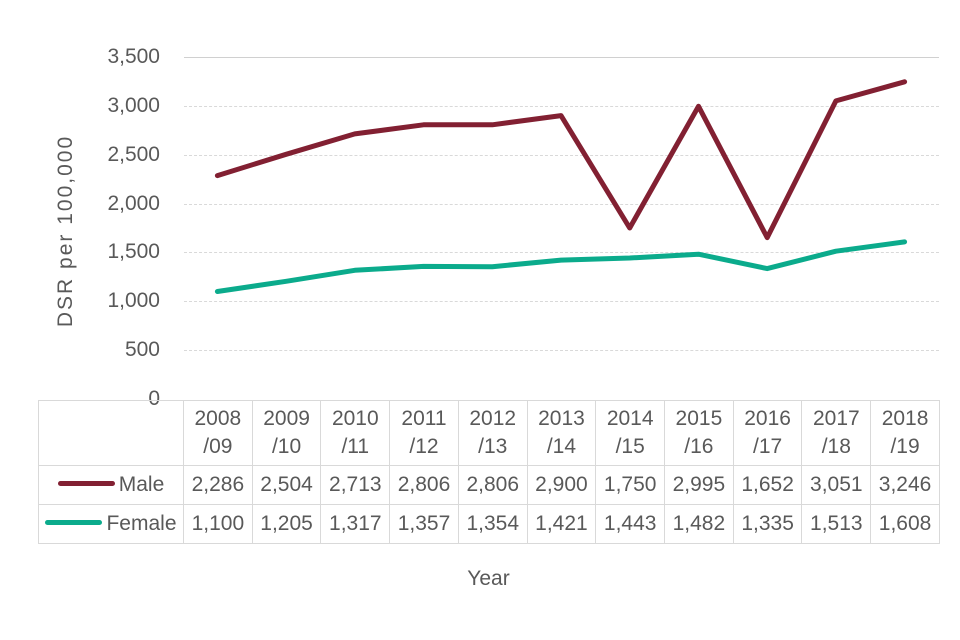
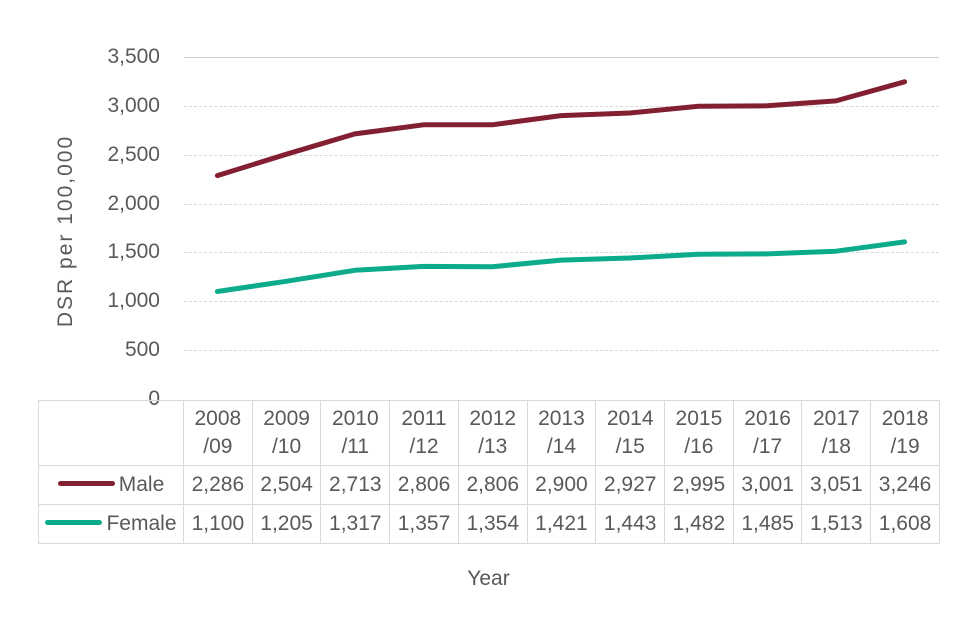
Male/2014/15: 1,750 -> 2,927
Male/2016/17: 1,652 -> 3,001
Female/2016/17: 1,335 -> 1,485
